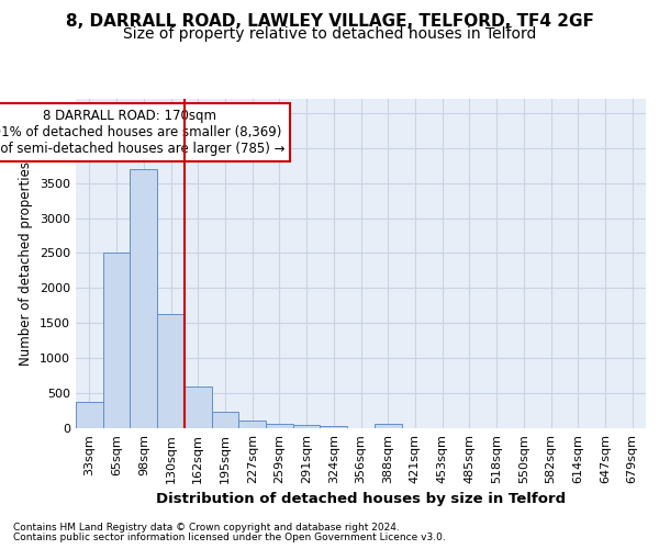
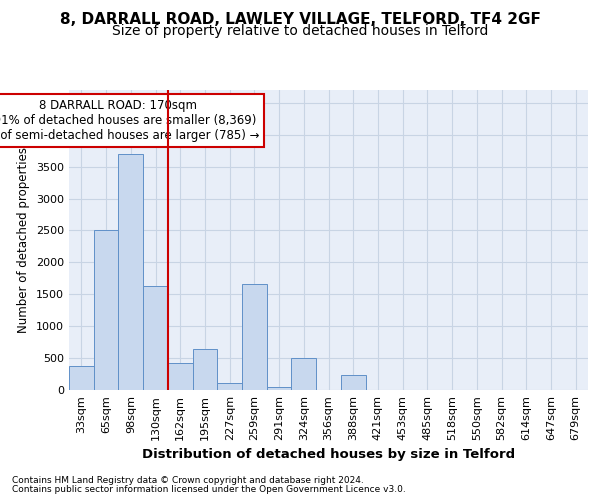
162sqm: 600 -> 420
195sqm: 240 -> 640
259sqm: 60 -> 1660
324sqm: 30 -> 500
388sqm: 60 -> 240
